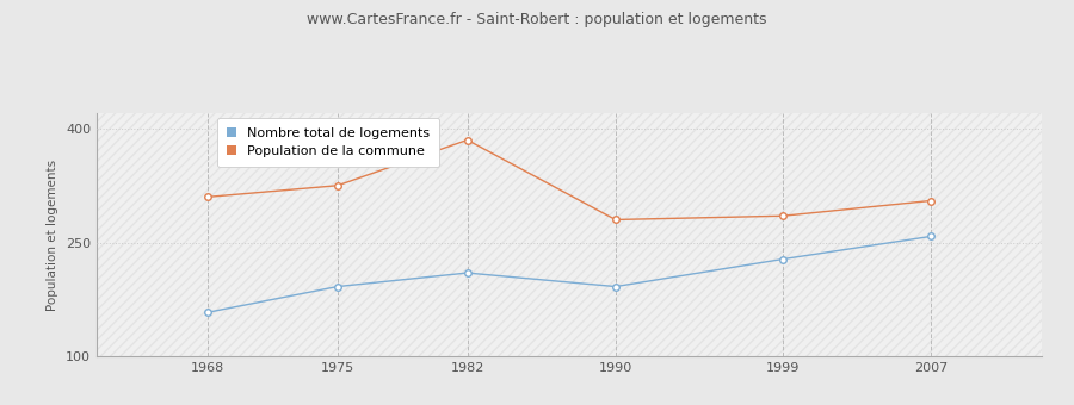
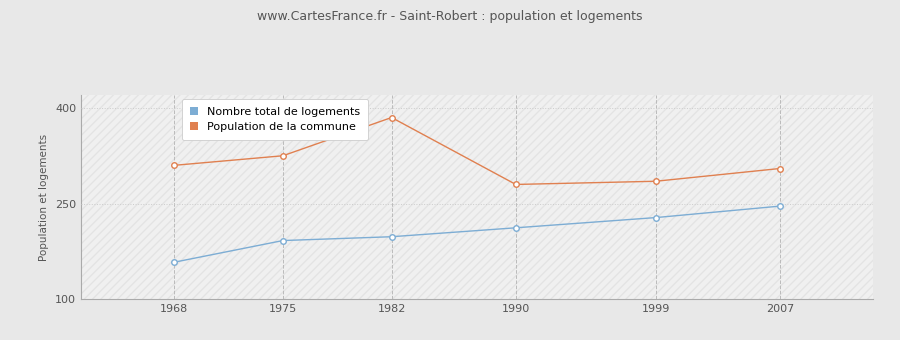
Nombre total de logements/1982: 210 -> 198
Nombre total de logements/1990: 192 -> 212
Nombre total de logements/2007: 258 -> 246
